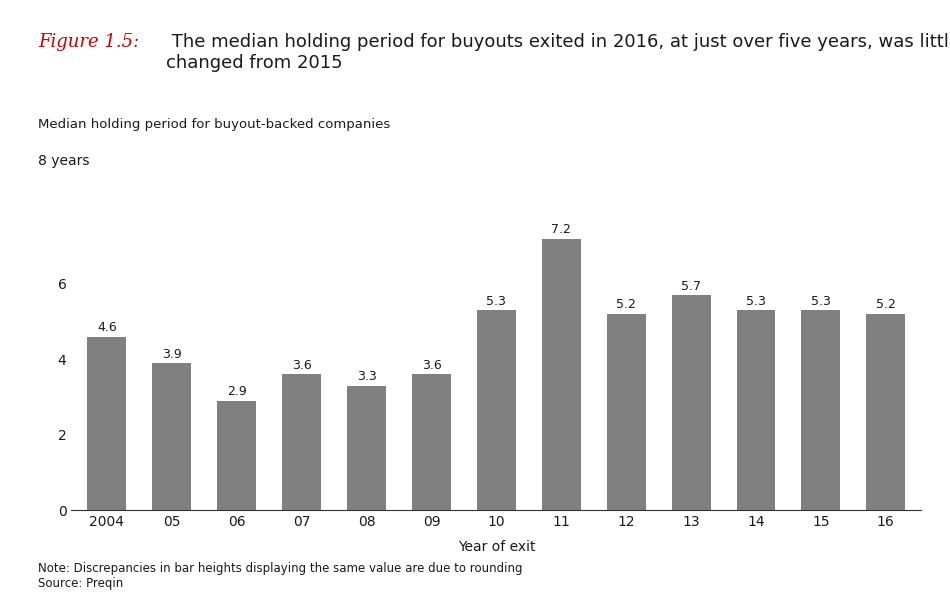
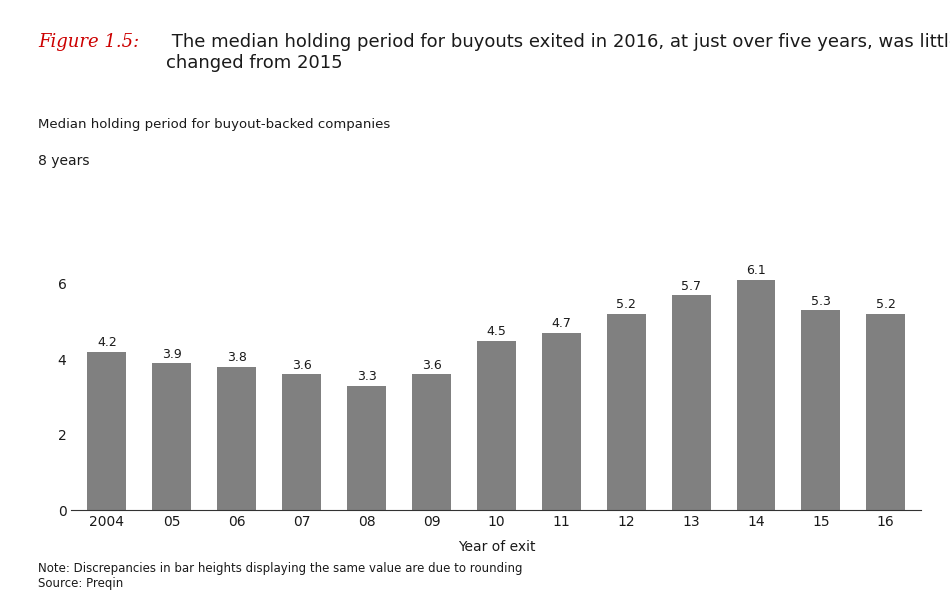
2004: 4.6 -> 4.2
06: 2.9 -> 3.8
10: 5.3 -> 4.5
11: 7.2 -> 4.7
14: 5.3 -> 6.1
